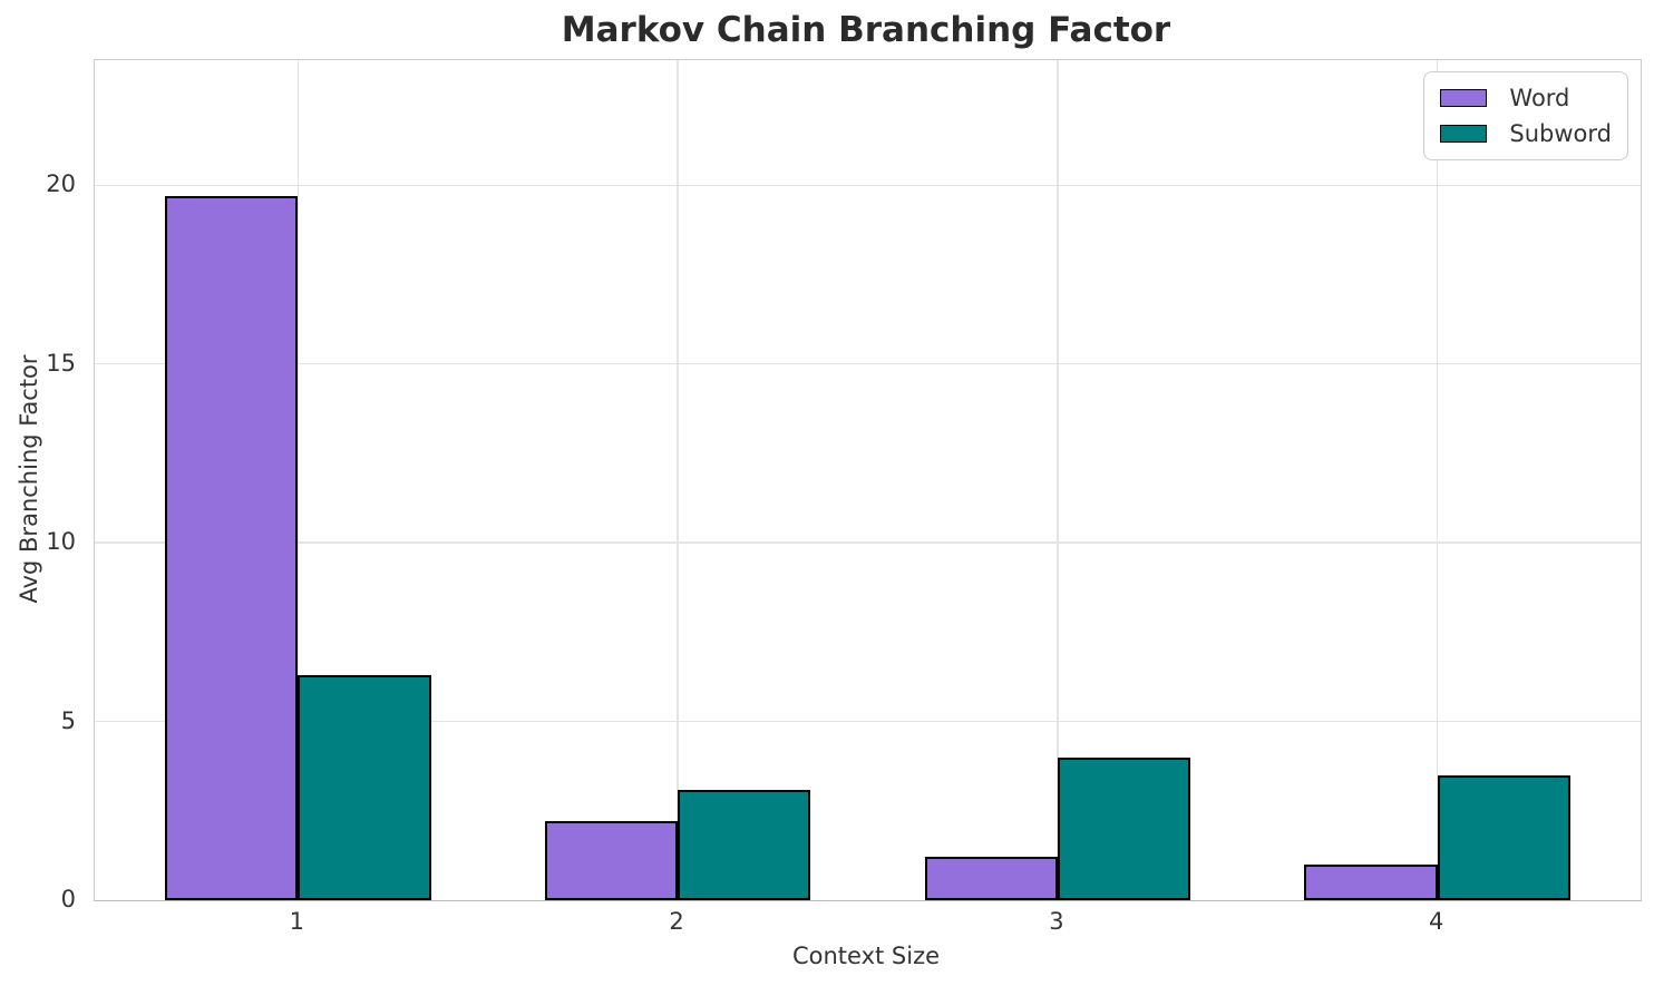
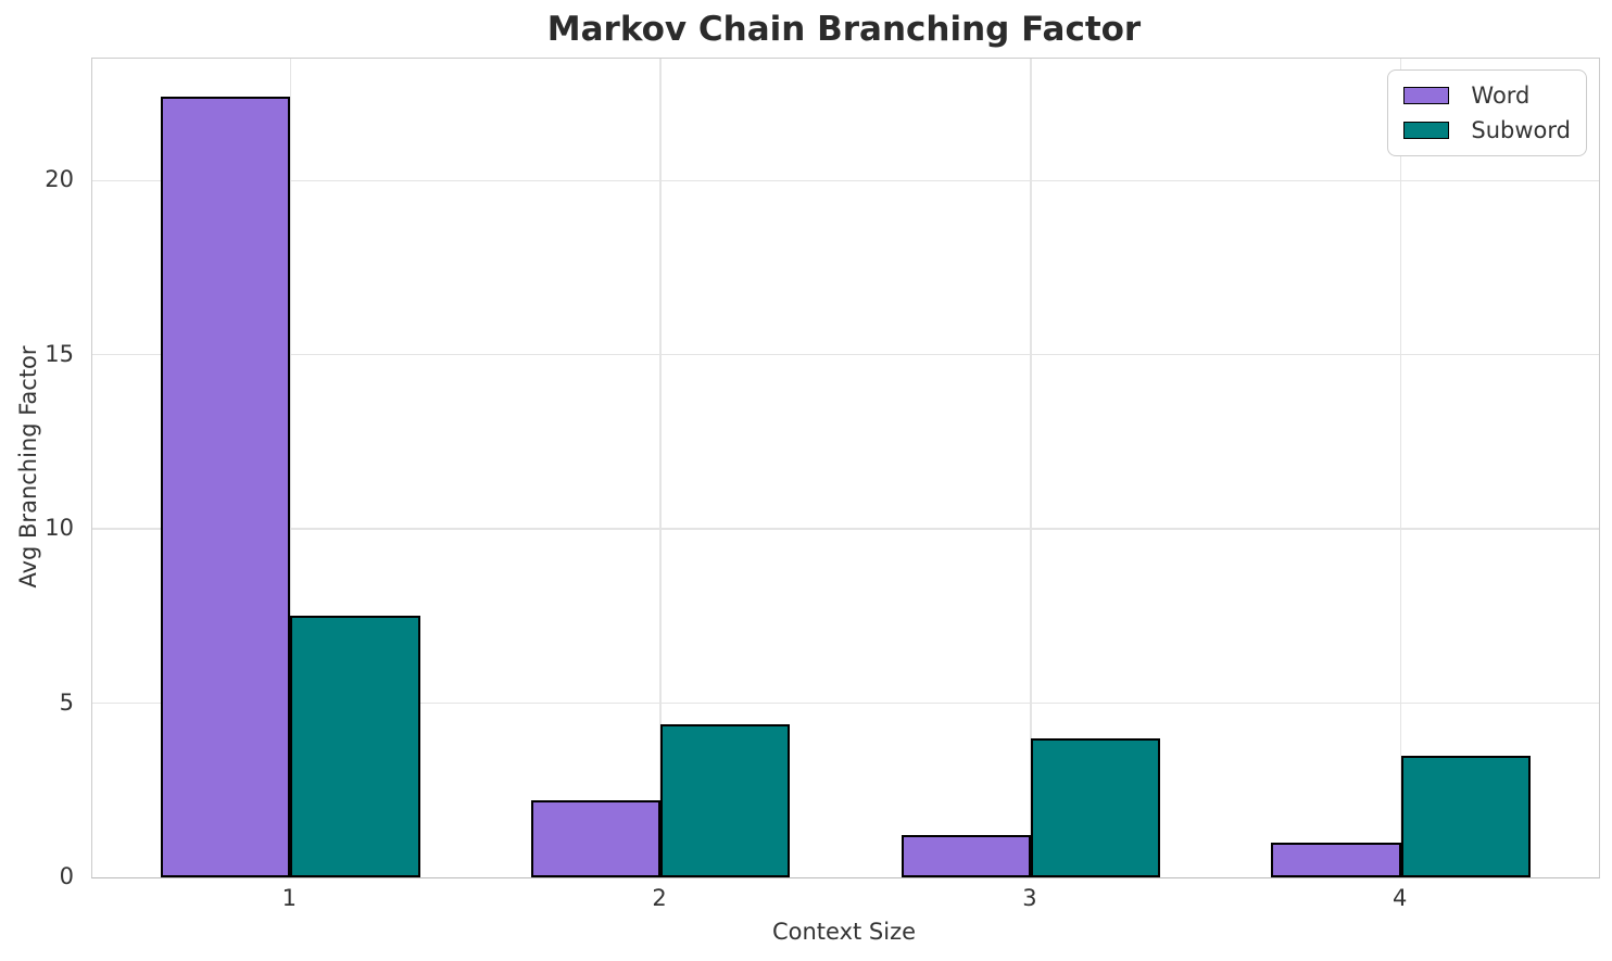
Word/1: 19.7 -> 22.4
Subword/1: 6.3 -> 7.5
Subword/2: 3.1 -> 4.4
